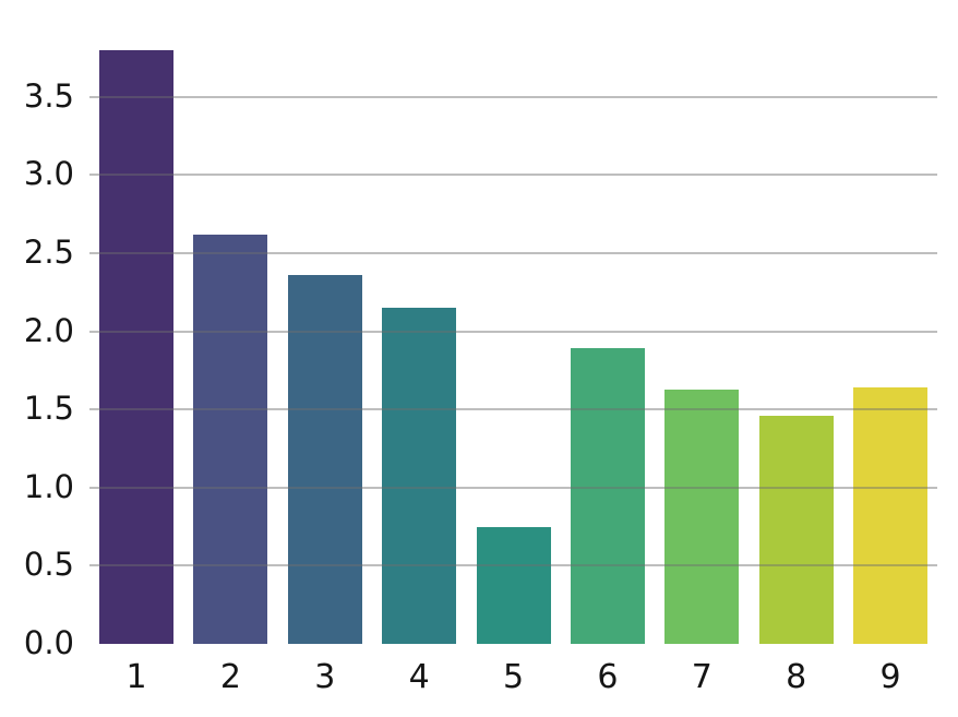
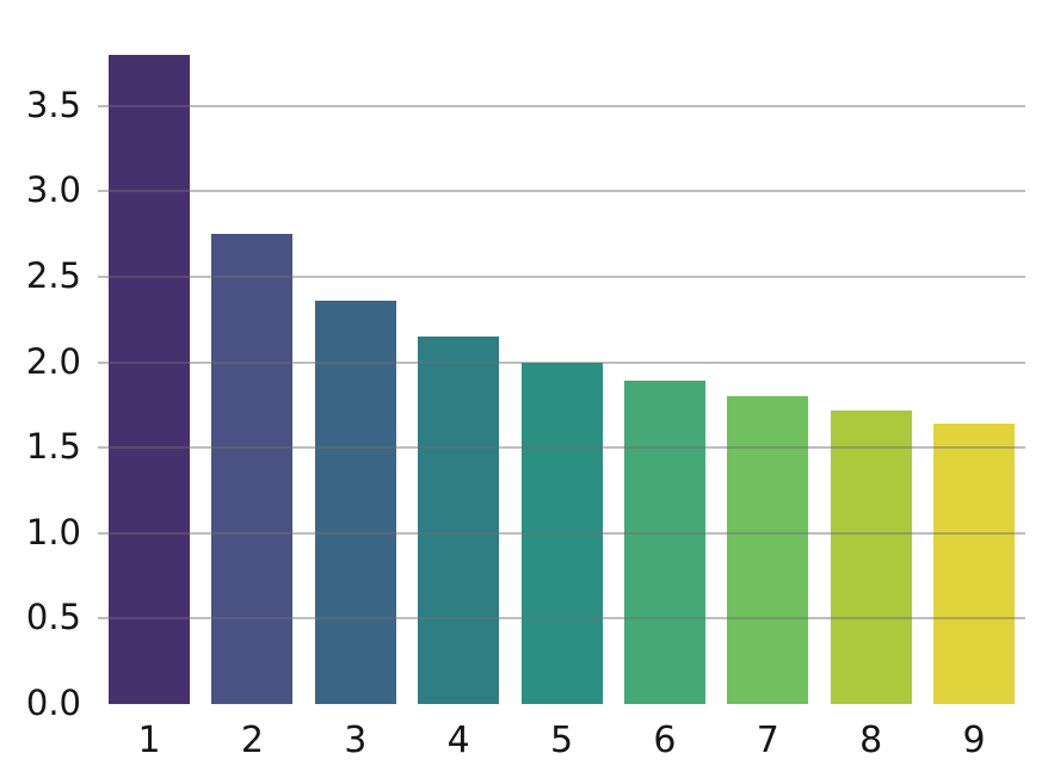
2: 2.62 -> 2.75
5: 0.75 -> 2.00
7: 1.63 -> 1.80
8: 1.46 -> 1.72
